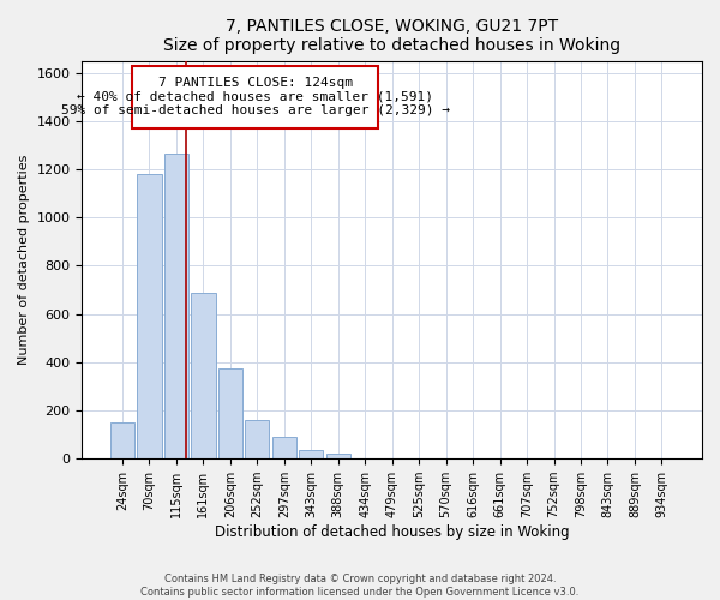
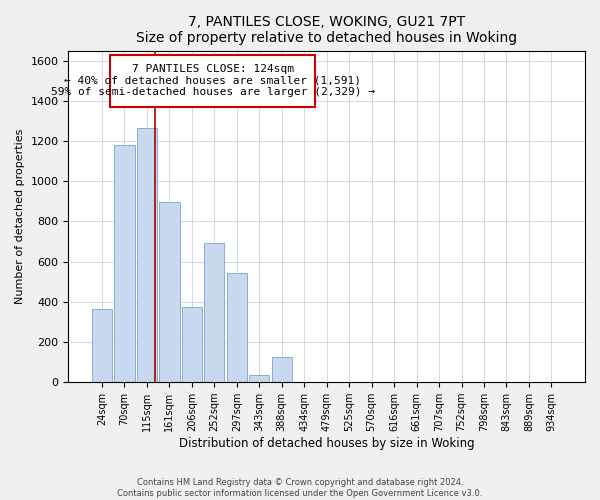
24sqm: 150 -> 365
161sqm: 690 -> 895
252sqm: 160 -> 695
297sqm: 90 -> 545
388sqm: 20 -> 125
